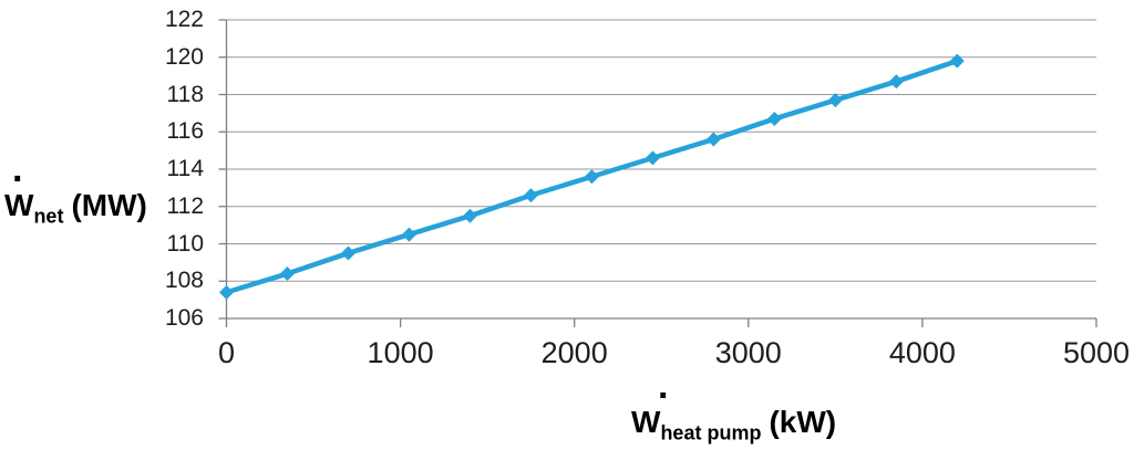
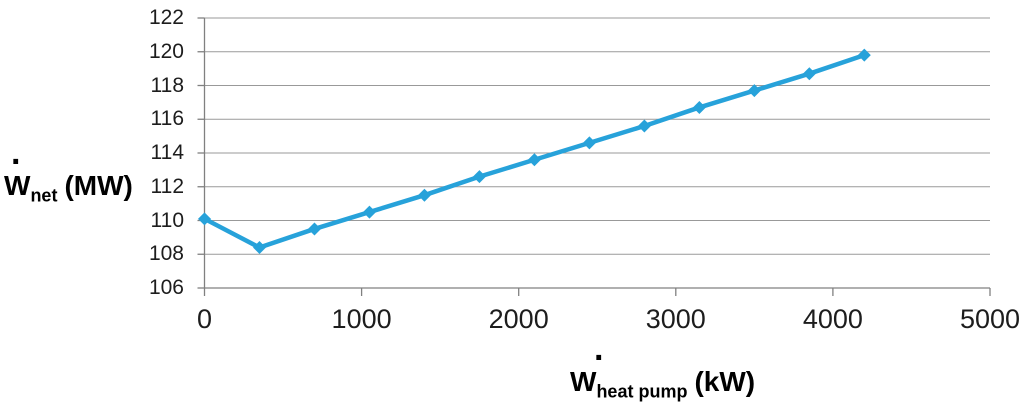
0: 107.4 -> 110.1
